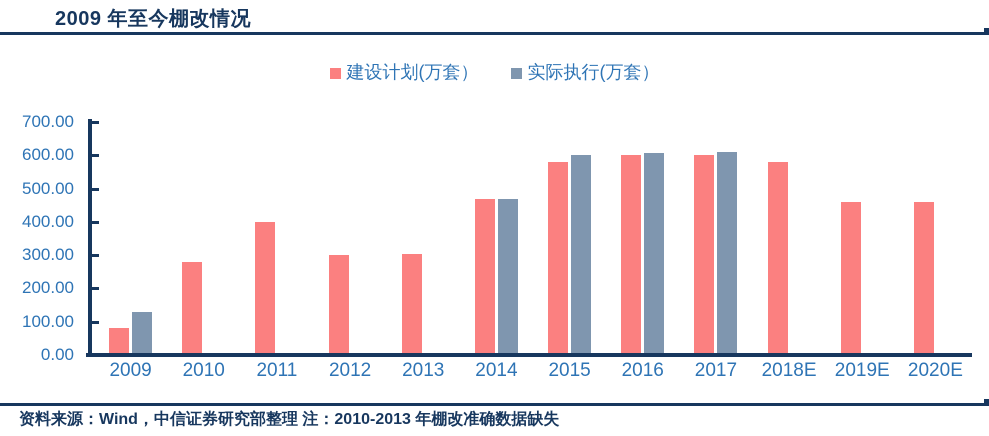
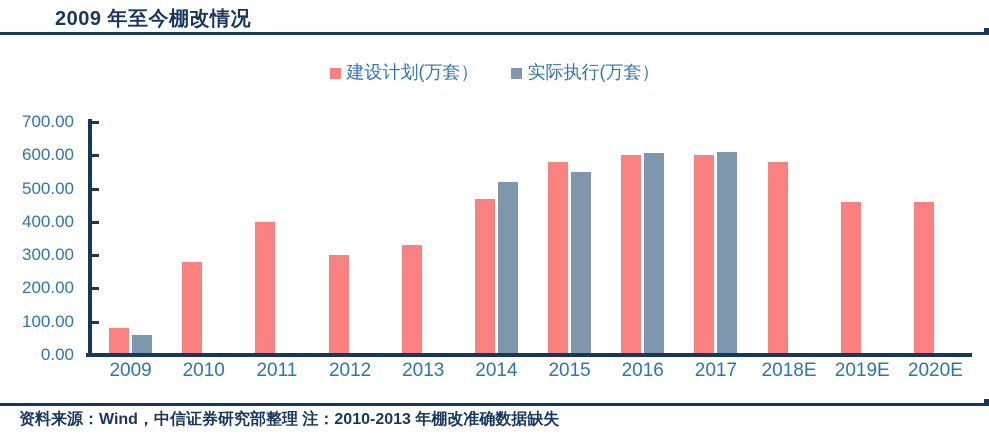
实际执行(万套）/2009: 130 -> 60
建设计划(万套）/2013: 300 -> 330
实际执行(万套）/2014: 470 -> 520
实际执行(万套）/2015: 600 -> 550
